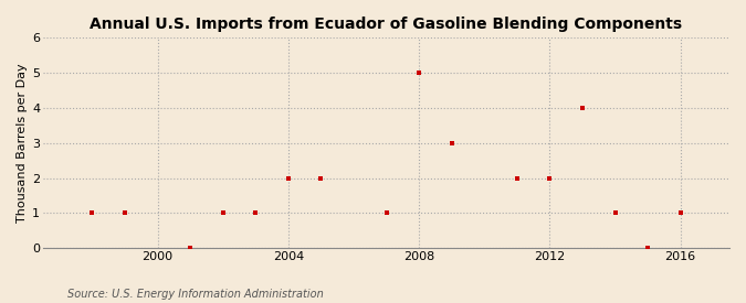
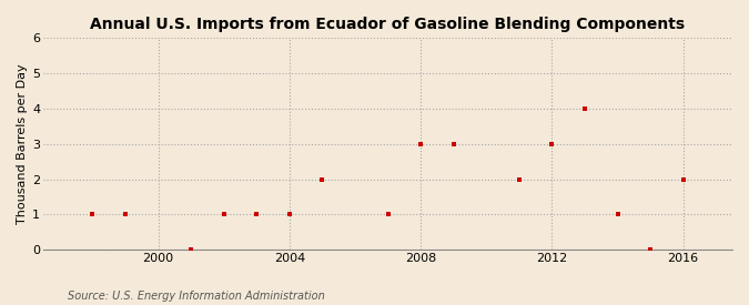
2004: 2 -> 1
2008: 5 -> 3
2012: 2 -> 3
2016: 1 -> 2
